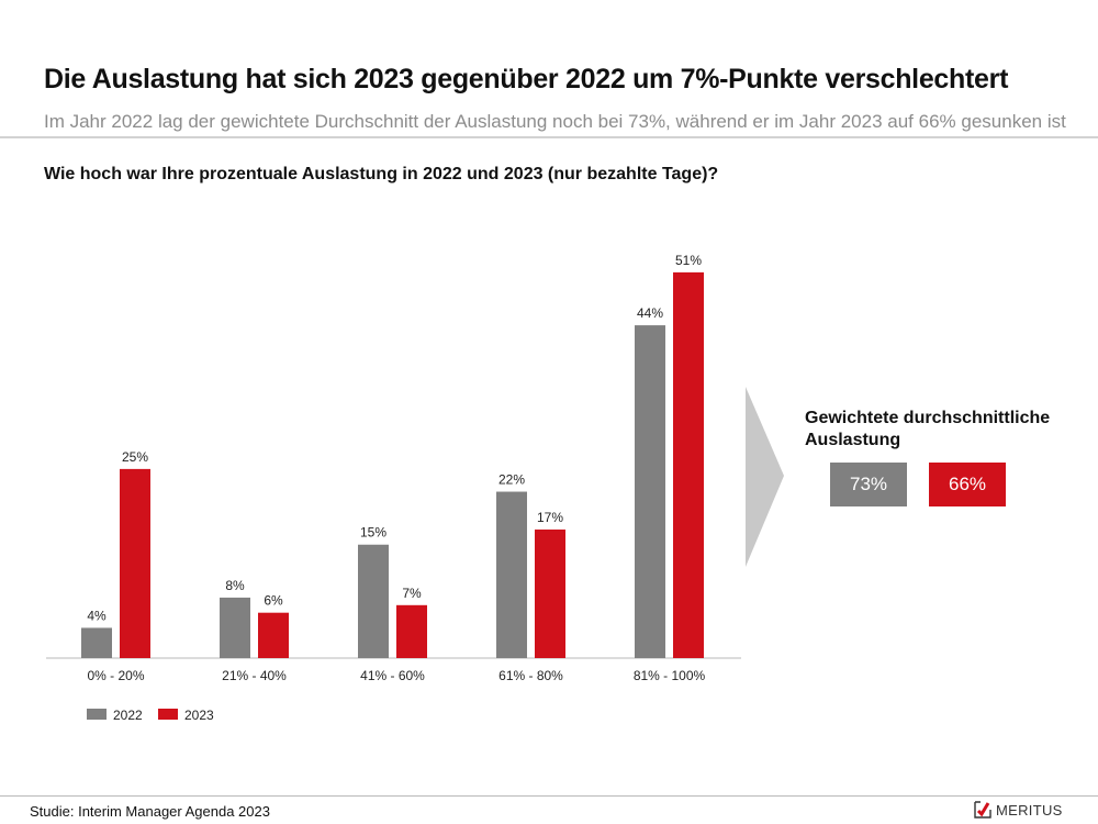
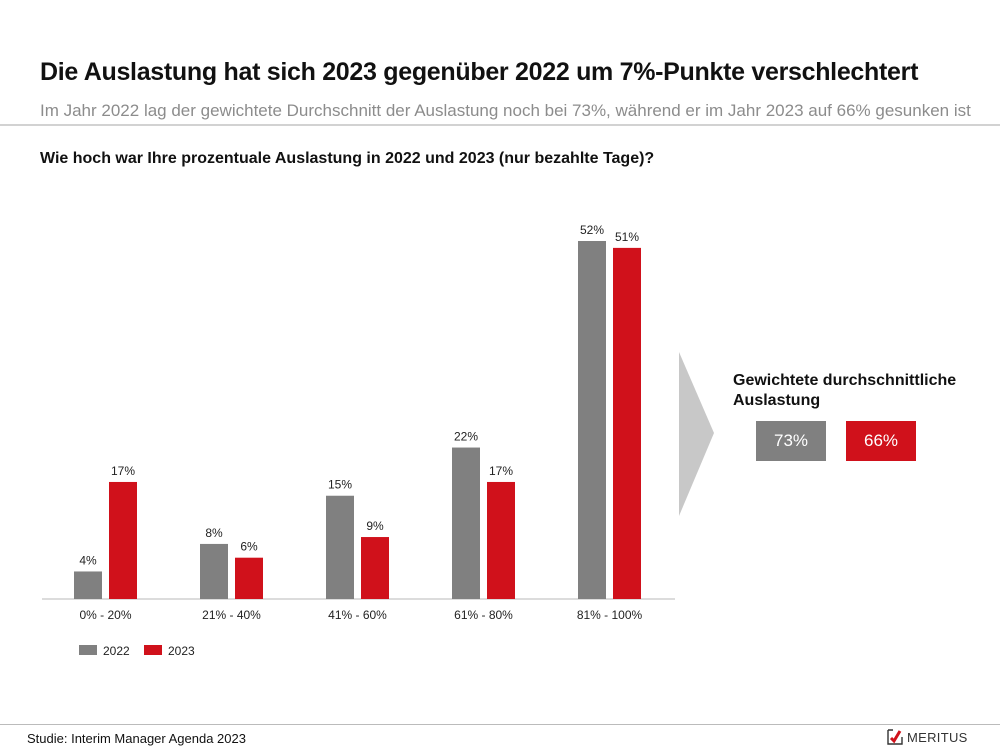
2023/0% - 20%: 25% -> 17%
2023/41% - 60%: 7% -> 9%
2022/81% - 100%: 44% -> 52%
